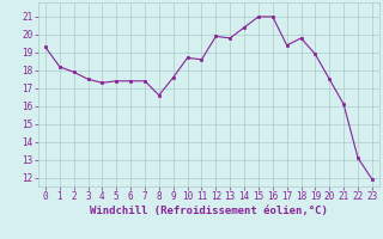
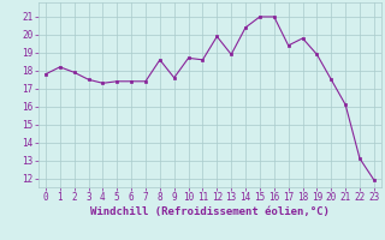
0: 19.3 -> 17.8
8: 16.6 -> 18.6
13: 19.8 -> 18.9
